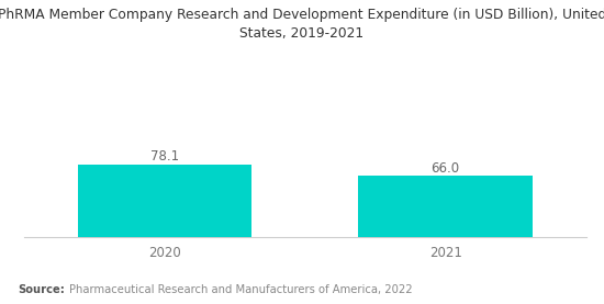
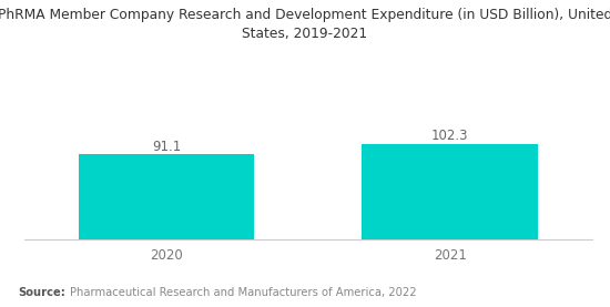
2020: 78.1 -> 91.1
2021: 66.0 -> 102.3
